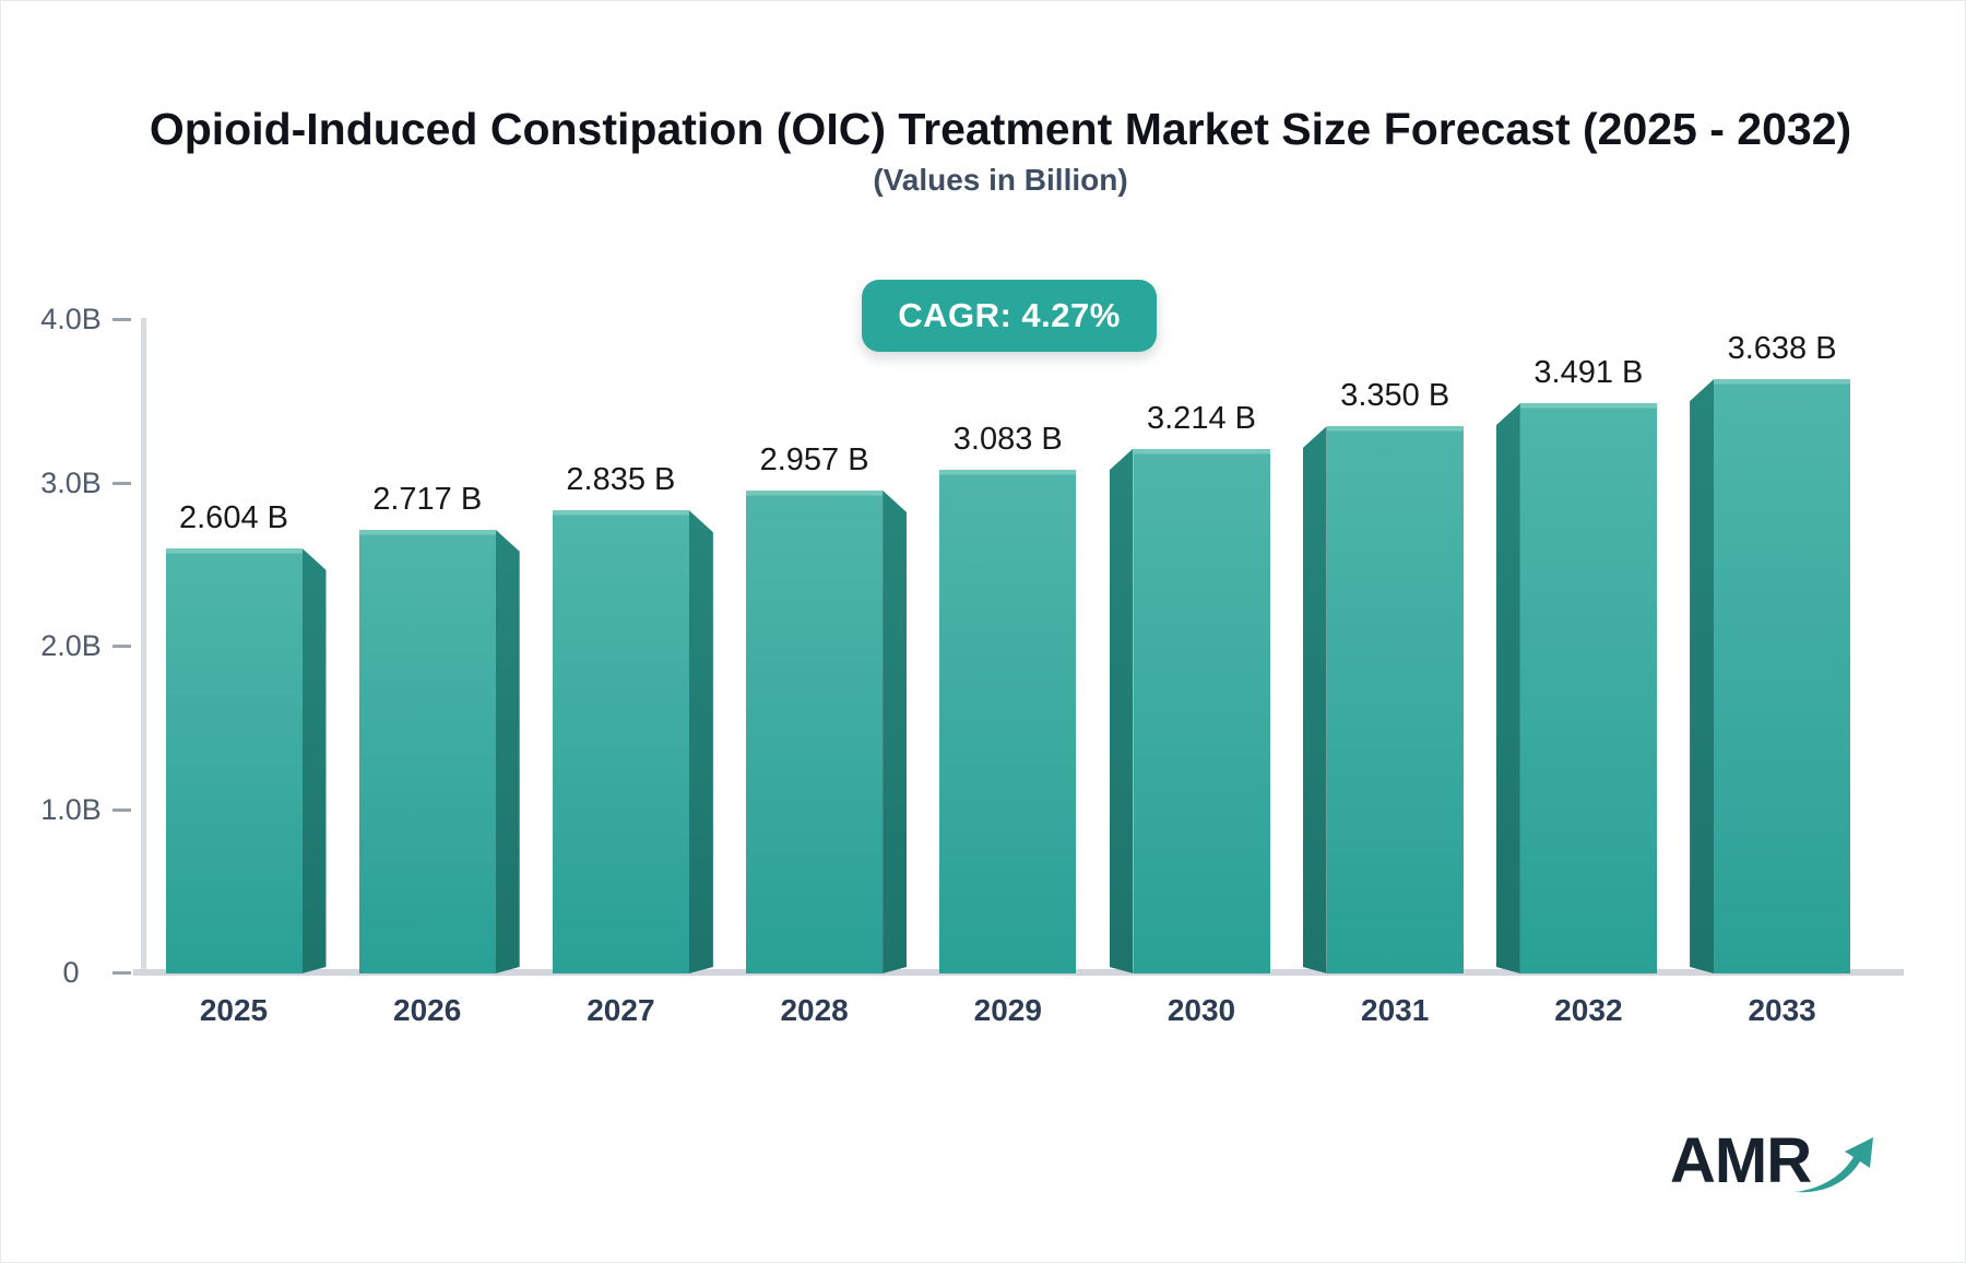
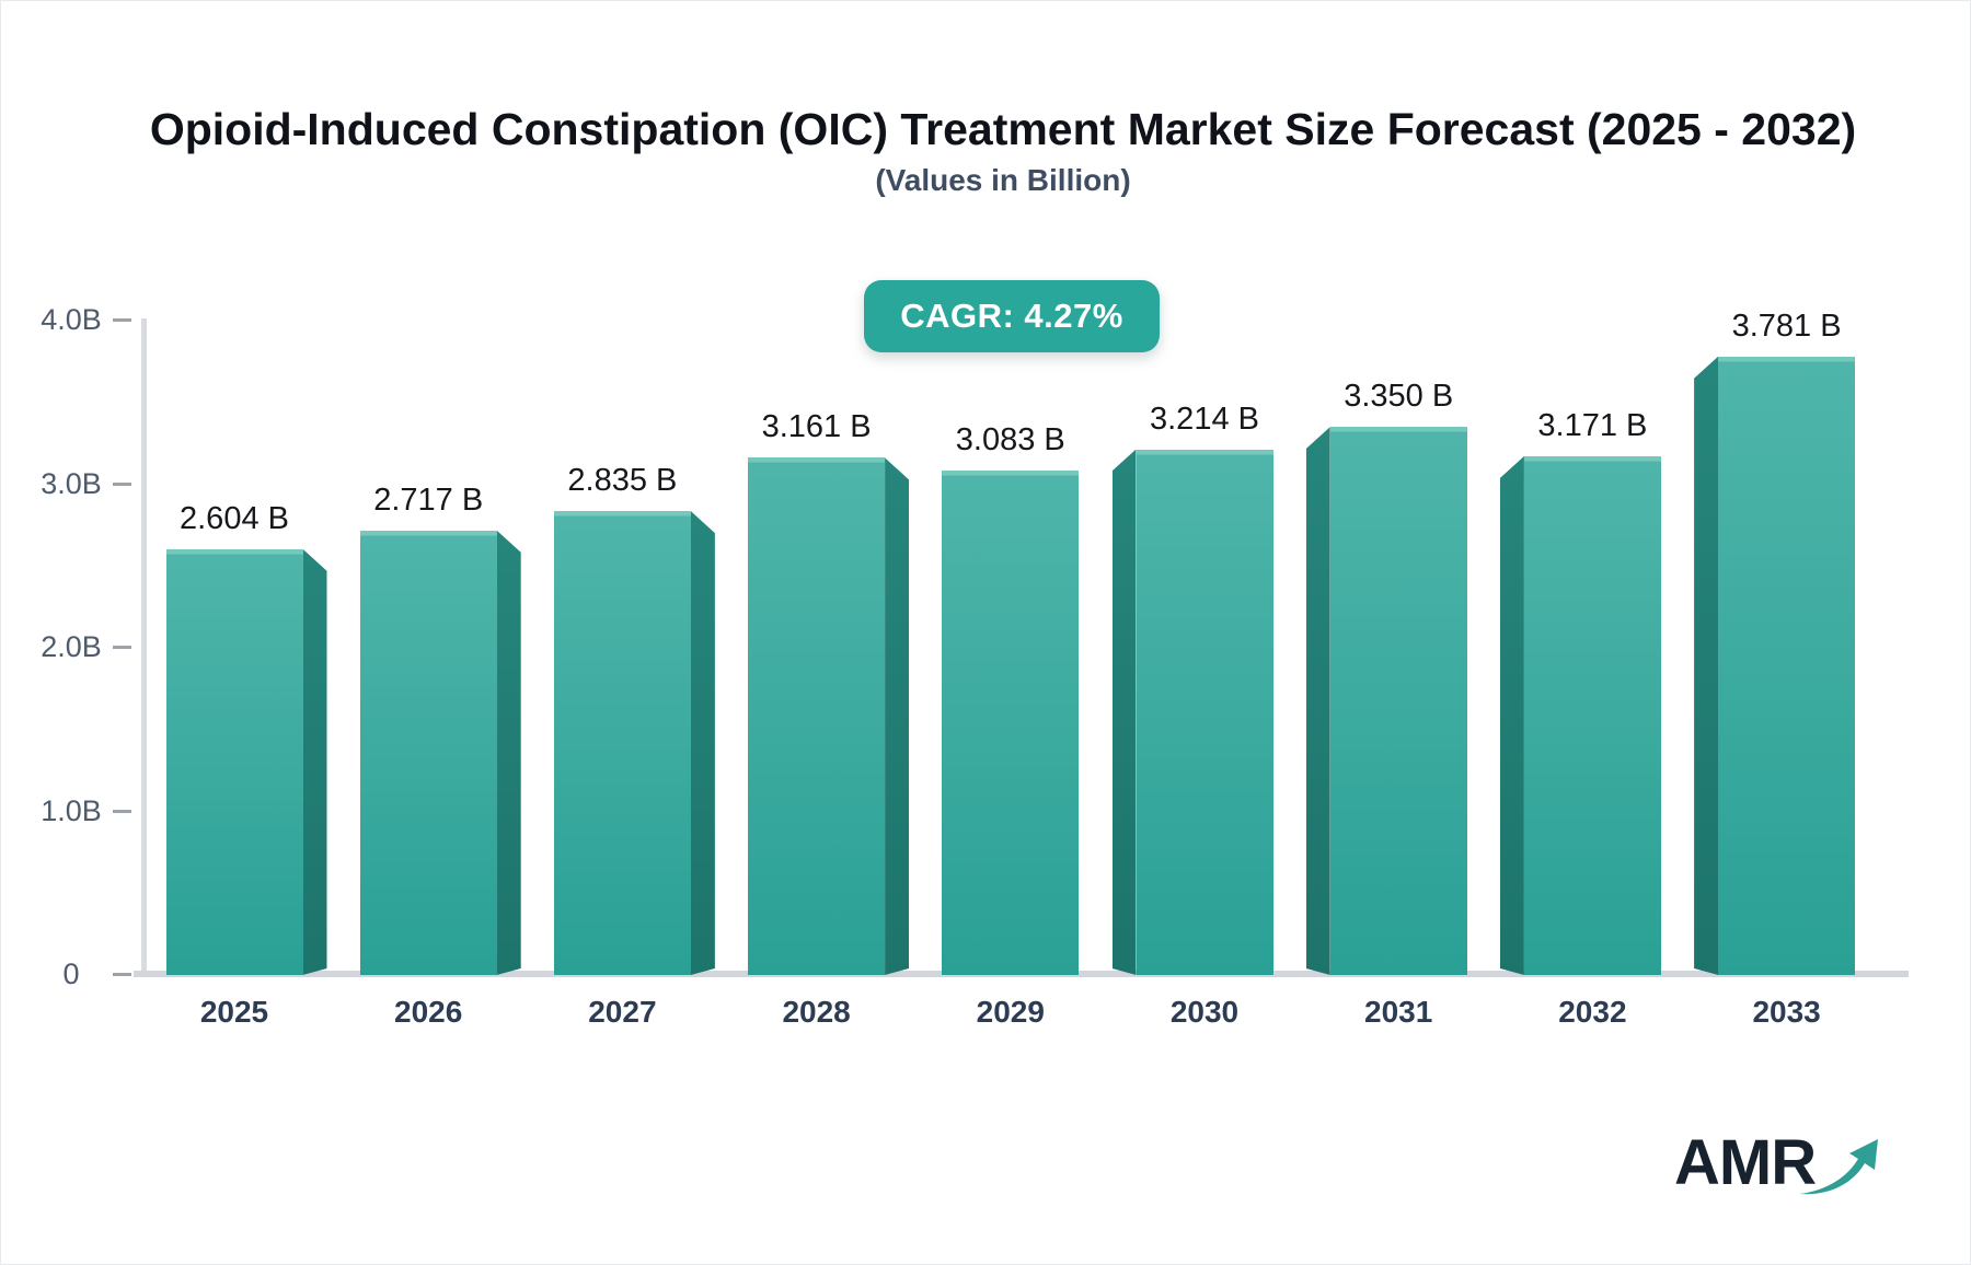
2028: 2.957 -> 3.161
2032: 3.491 -> 3.171
2033: 3.638 -> 3.781
